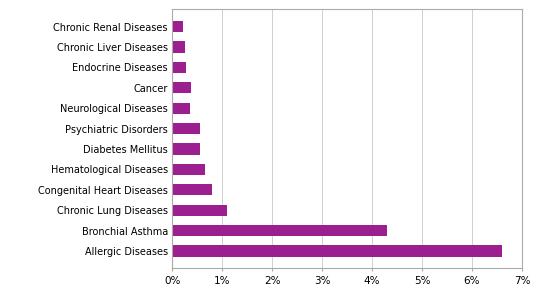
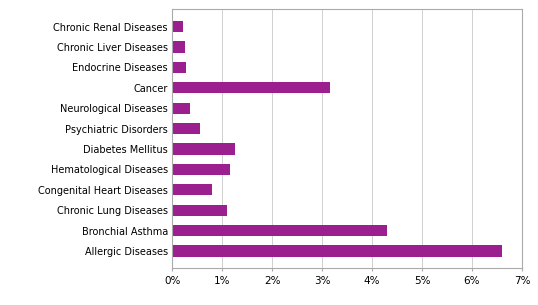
Cancer: 0.38% -> 3.15%
Diabetes Mellitus: 0.55% -> 1.25%
Hematological Diseases: 0.65% -> 1.15%
